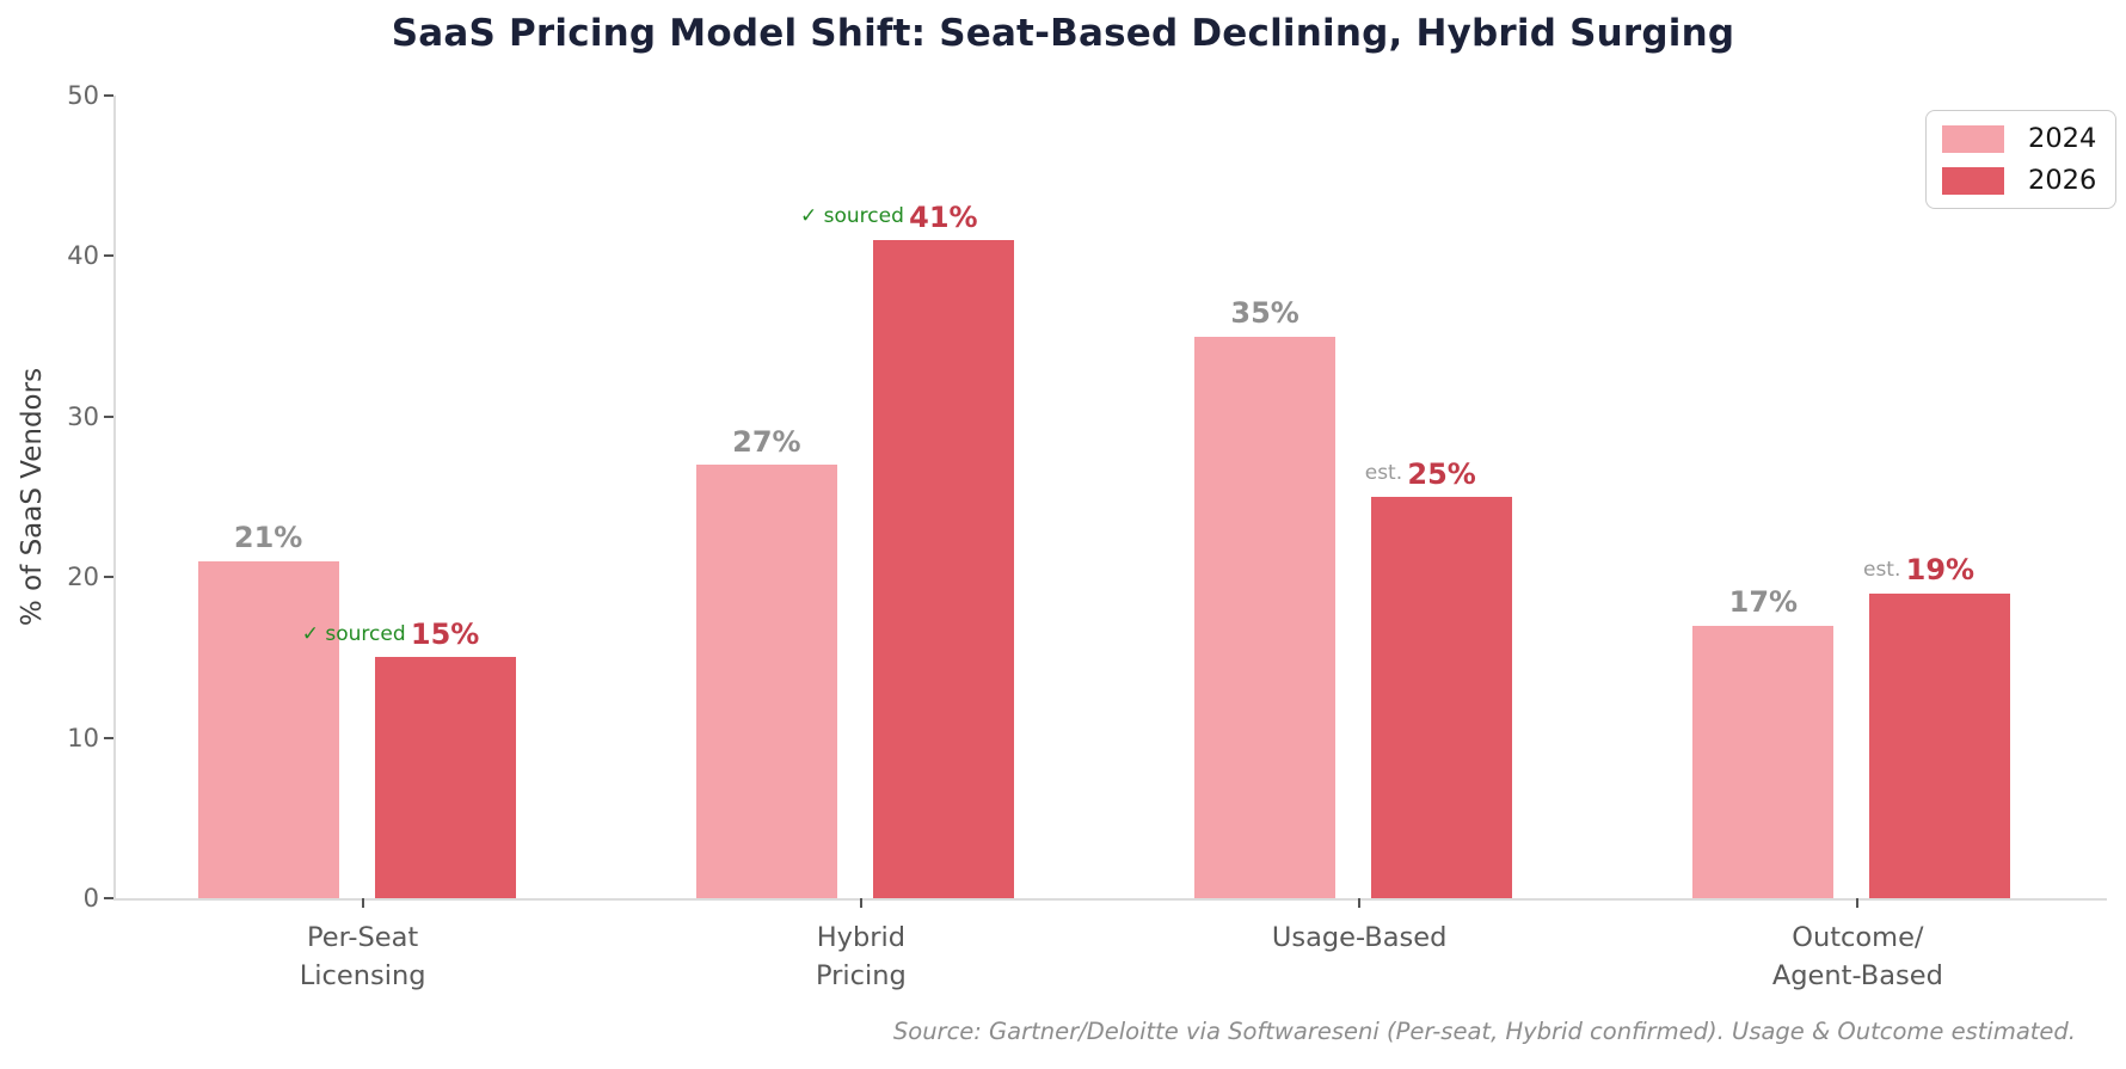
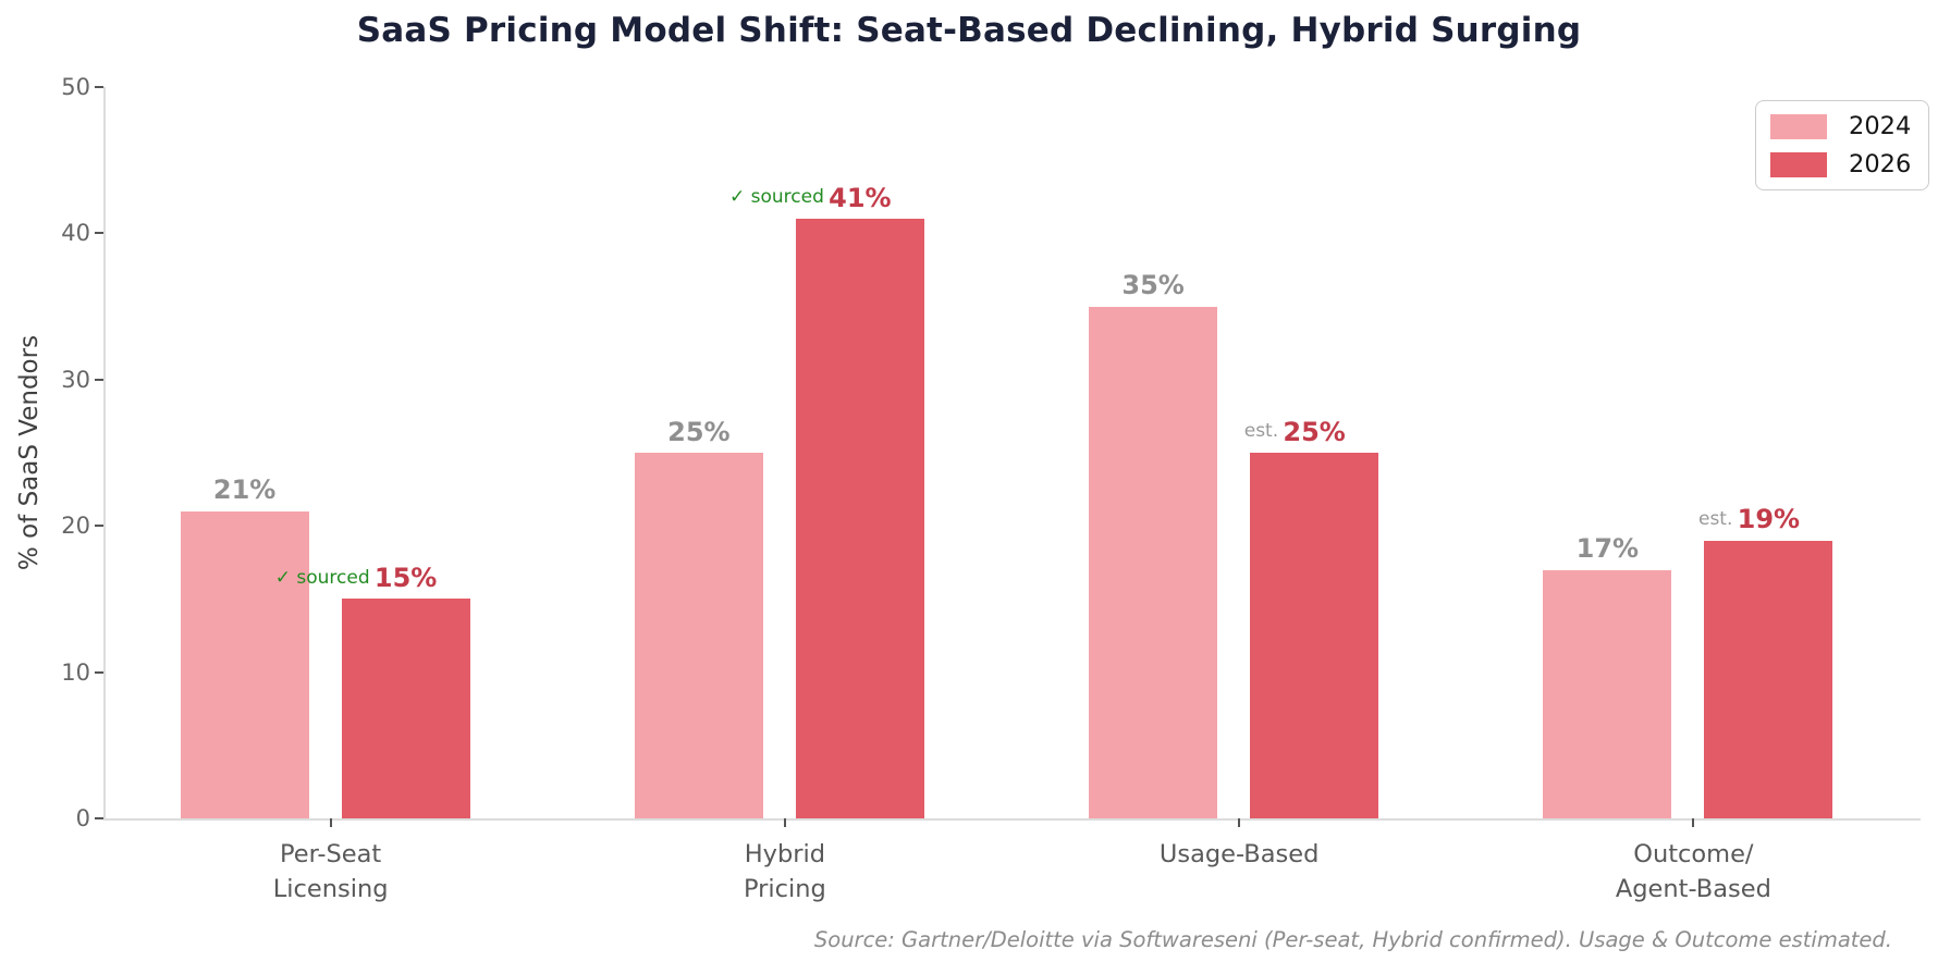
2024/Hybrid Pricing: 27% -> 25%
